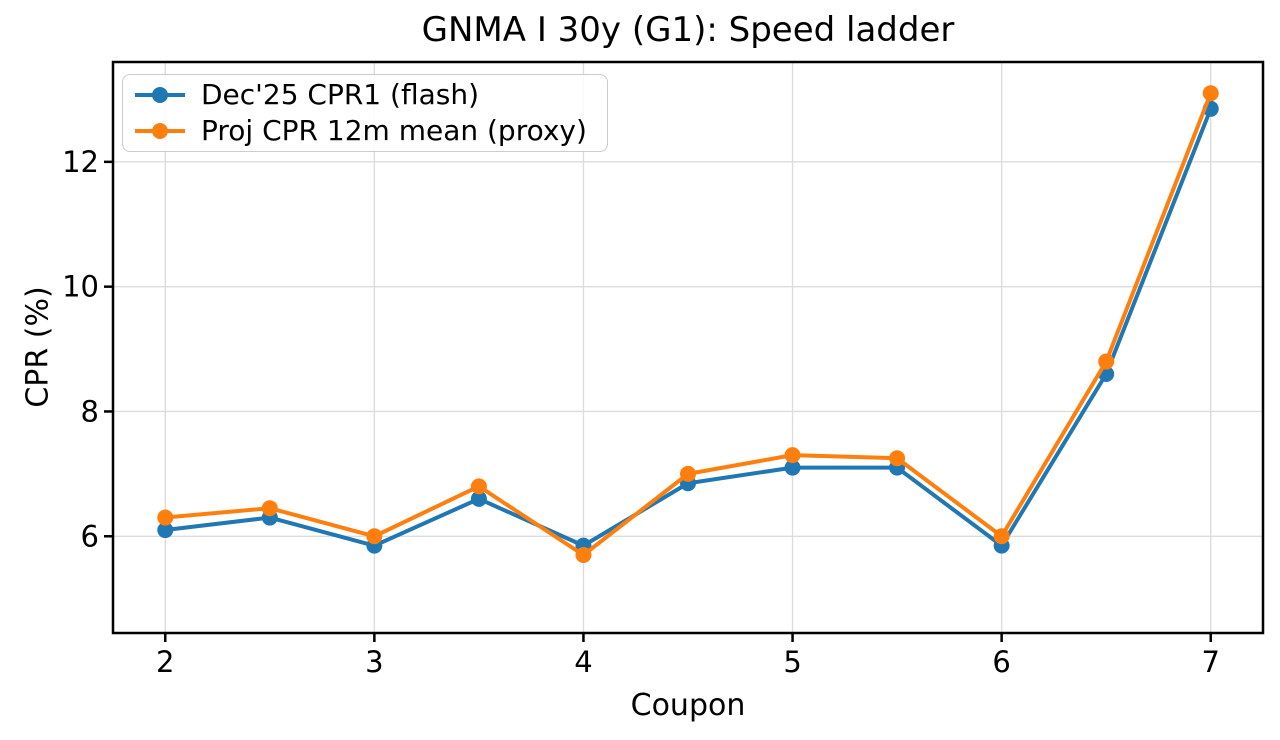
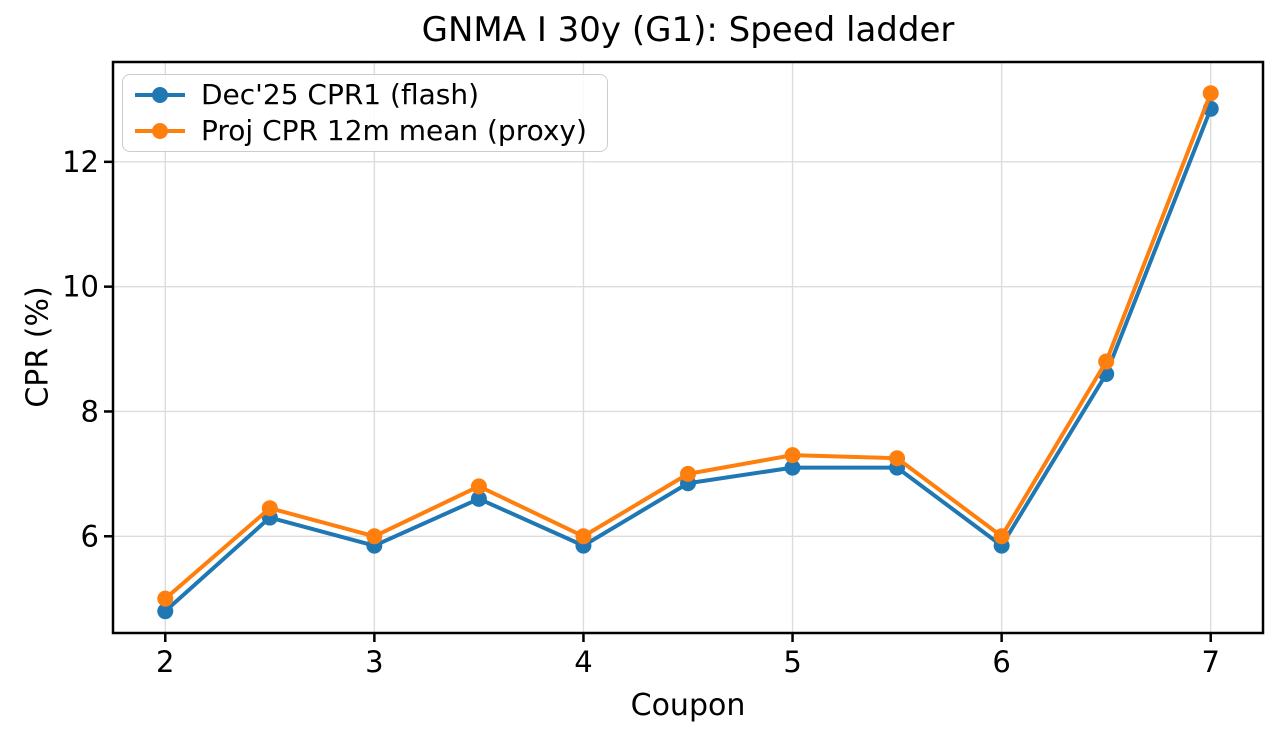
Dec'25 CPR1 (flash)/2: 6.1 -> 4.8
Proj CPR 12m mean (proxy)/2: 6.3 -> 5.0
Proj CPR 12m mean (proxy)/4: 5.7 -> 6.0
